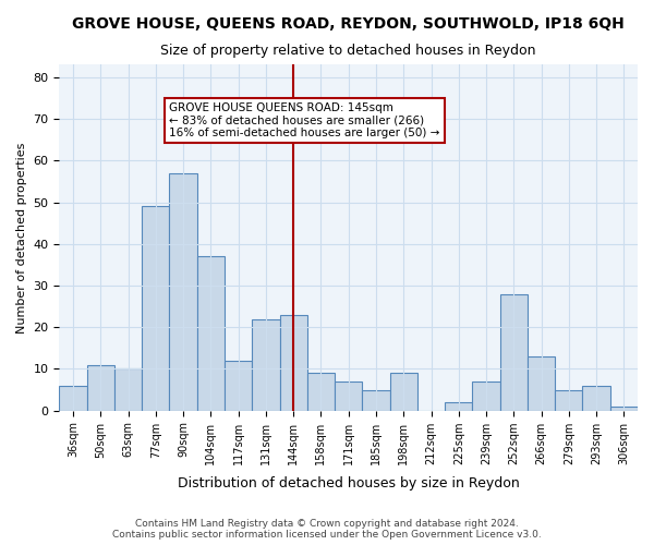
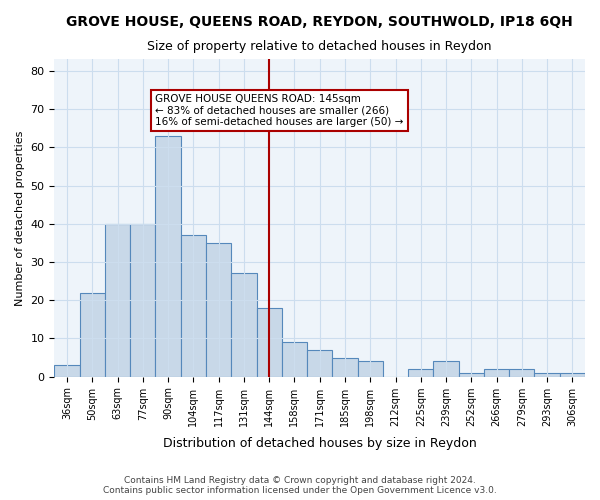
36sqm: 6 -> 3
50sqm: 11 -> 22
63sqm: 10 -> 40
77sqm: 49 -> 40
90sqm: 57 -> 63
117sqm: 12 -> 35
131sqm: 22 -> 27
144sqm: 23 -> 18
198sqm: 9 -> 4
239sqm: 7 -> 4
252sqm: 28 -> 1
266sqm: 13 -> 2
279sqm: 5 -> 2
293sqm: 6 -> 1
